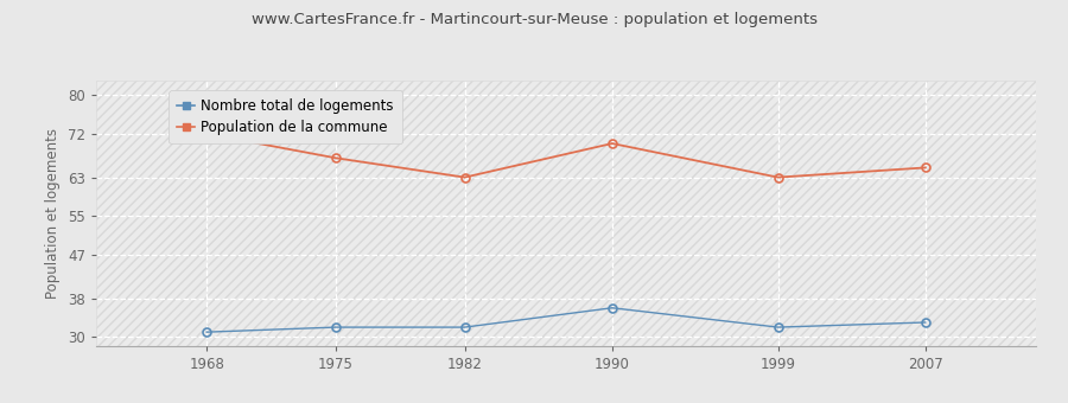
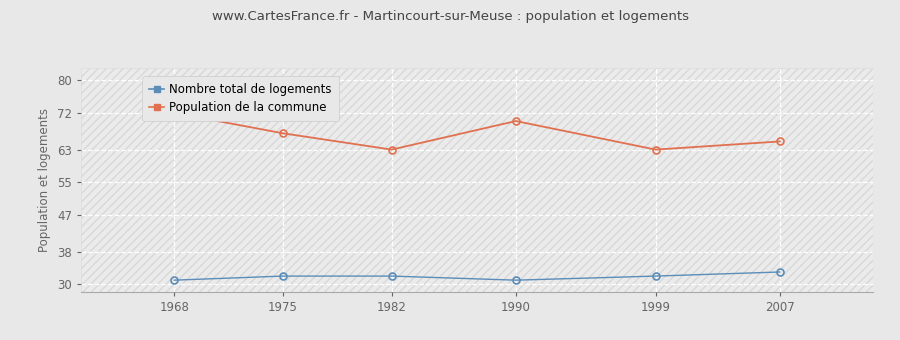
Nombre total de logements/1990: 36 -> 31
